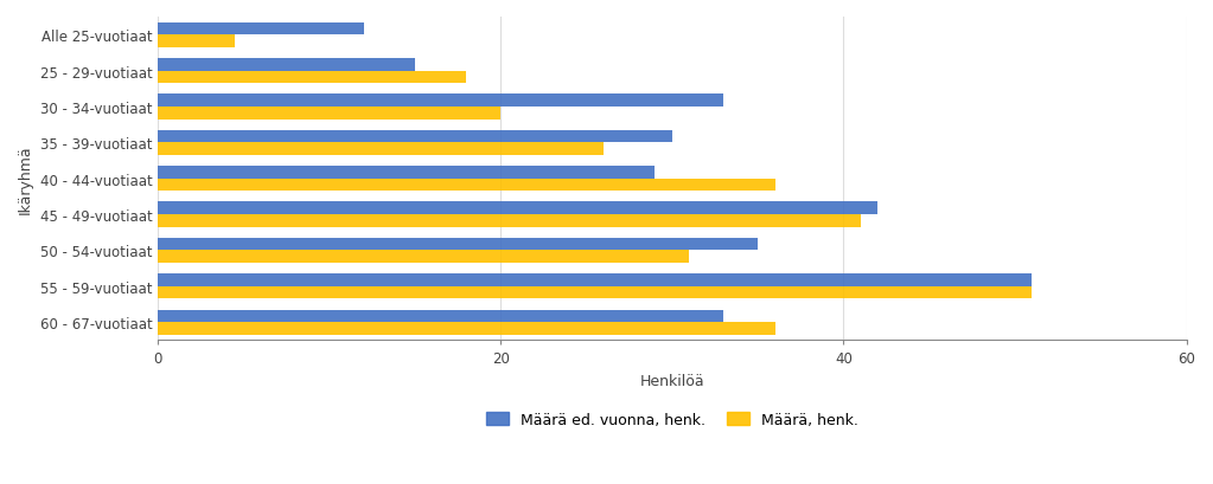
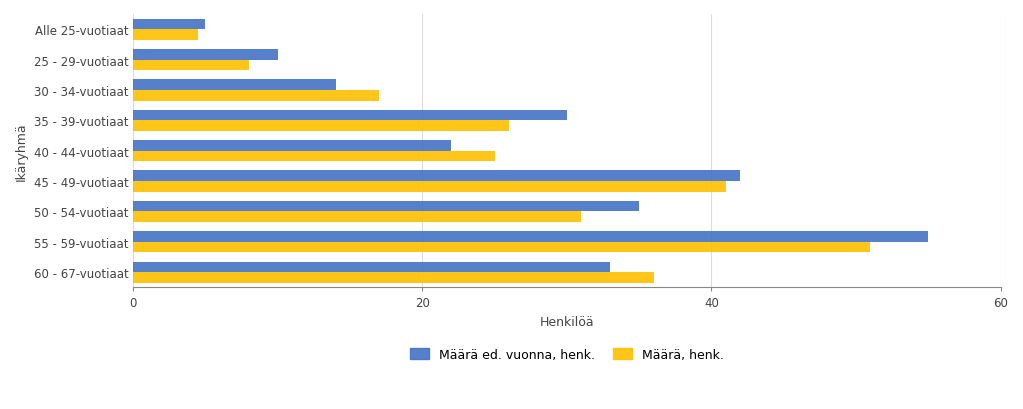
Määrä ed. vuonna, henk./Alle 25-vuotiaat: 12 -> 5
Määrä ed. vuonna, henk./25 - 29-vuotiaat: 15 -> 10
Määrä, henk./25 - 29-vuotiaat: 18.0 -> 8.0
Määrä ed. vuonna, henk./30 - 34-vuotiaat: 33 -> 14
Määrä, henk./30 - 34-vuotiaat: 20.0 -> 17.0
Määrä ed. vuonna, henk./40 - 44-vuotiaat: 29 -> 22
Määrä, henk./40 - 44-vuotiaat: 36.0 -> 25.0
Määrä ed. vuonna, henk./55 - 59-vuotiaat: 51 -> 55
